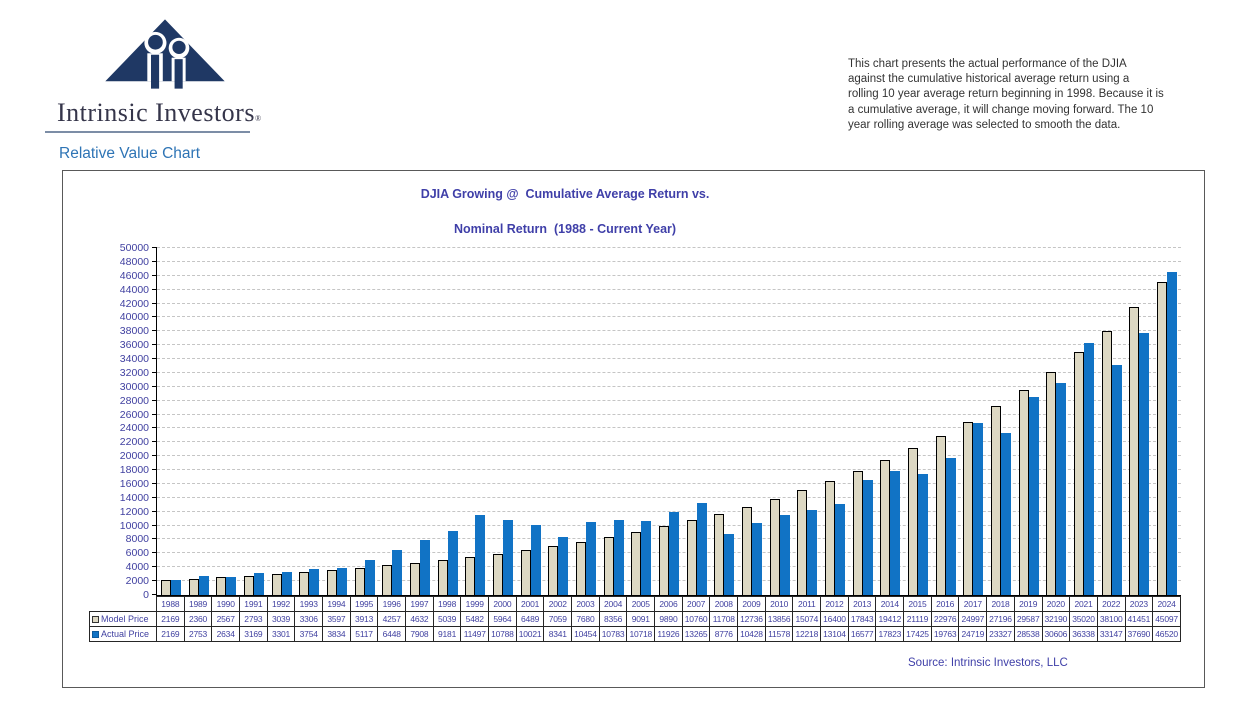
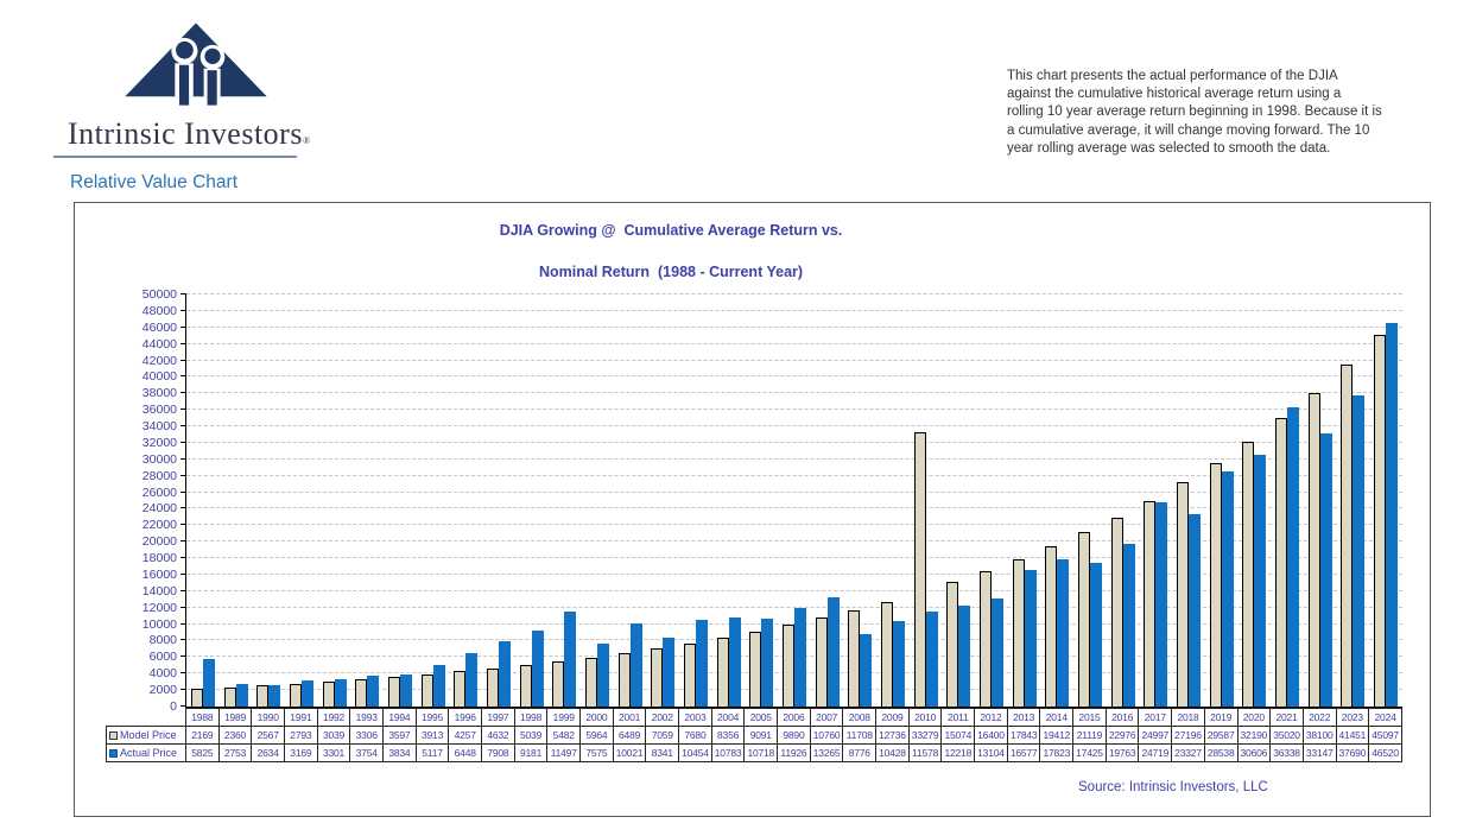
Actual Price/1988: 2169 -> 5825
Actual Price/2000: 10788 -> 7575
Model Price/2010: 13856 -> 33279
